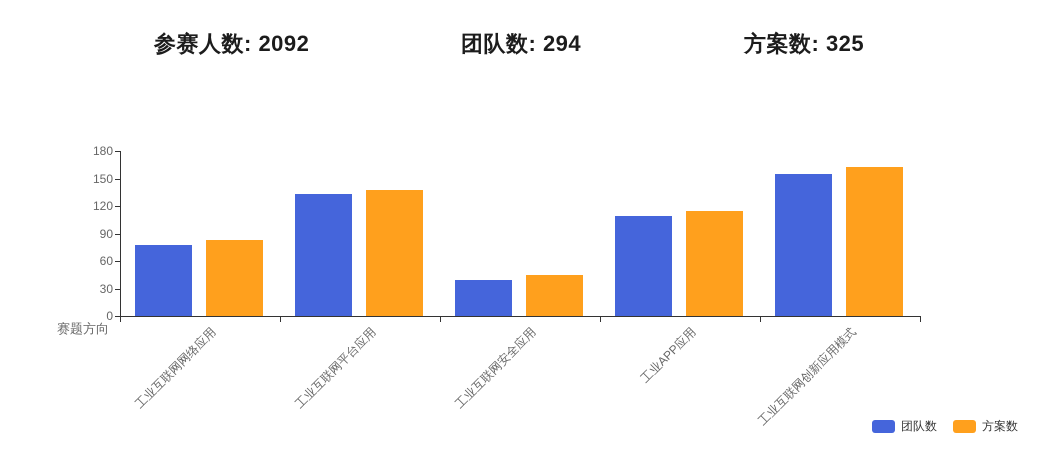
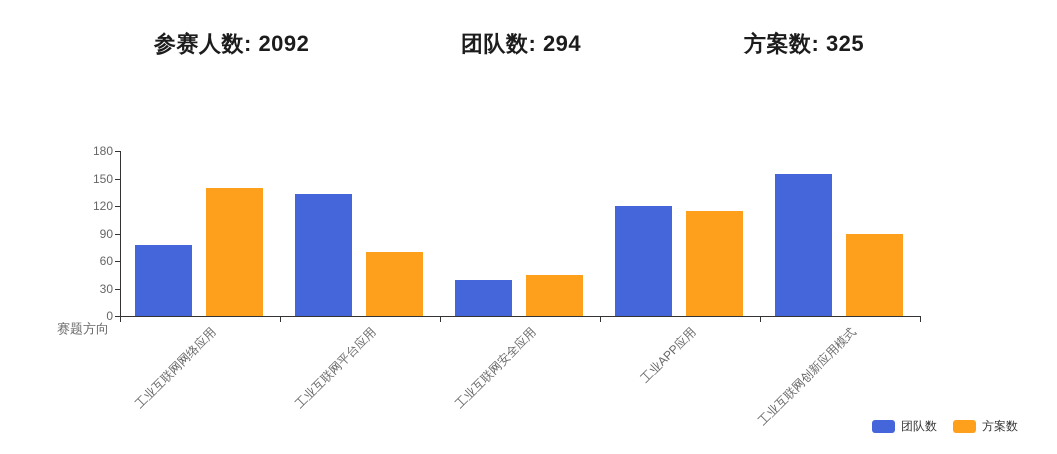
方案数/工业互联网网络应用: 80 -> 140
方案数/工业互联网平台应用: 140 -> 70
团队数/工业APP应用: 110 -> 120
方案数/工业互联网创新应用模式: 160 -> 90
